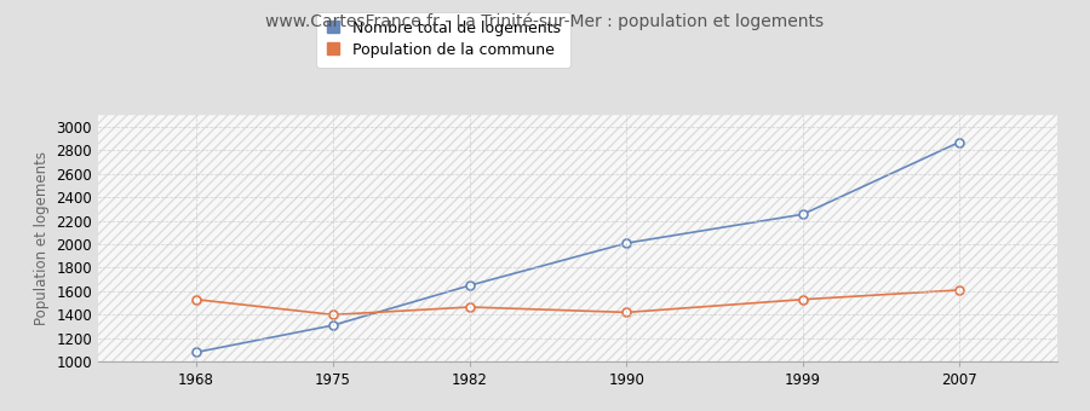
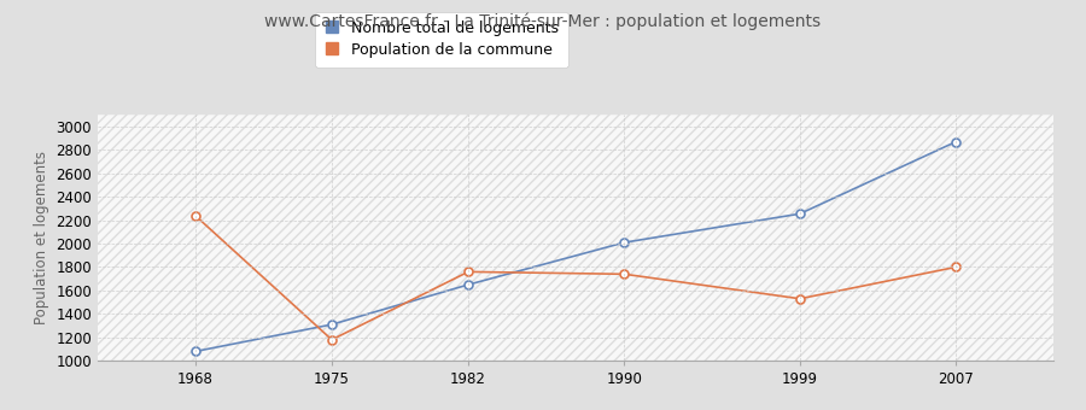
Population de la commune/1968: 1530 -> 2240
Population de la commune/1975: 1400 -> 1180
Population de la commune/1982: 1460 -> 1760
Population de la commune/1990: 1420 -> 1740
Population de la commune/2007: 1610 -> 1800
